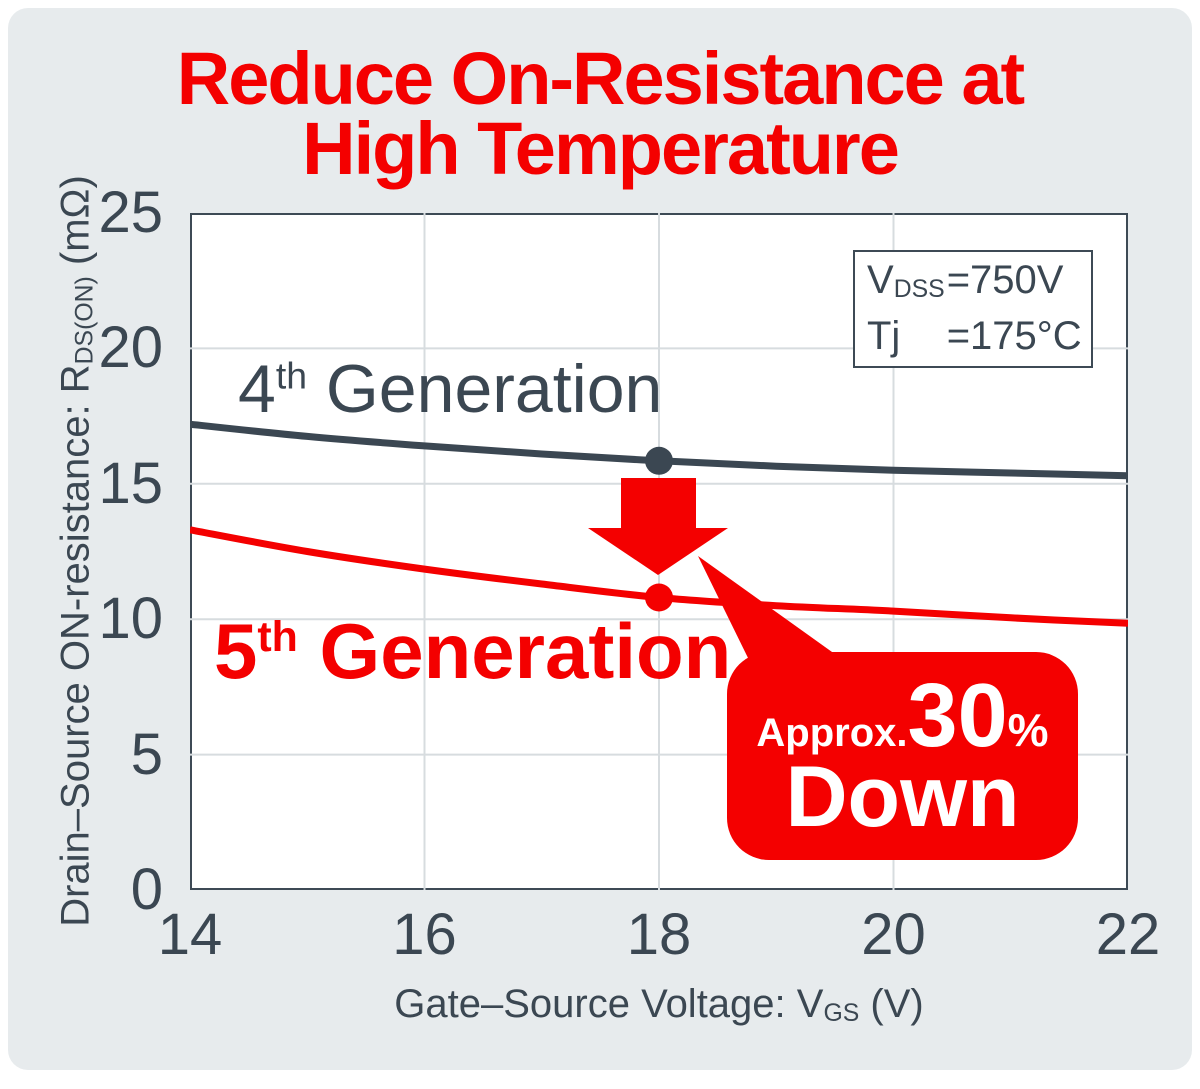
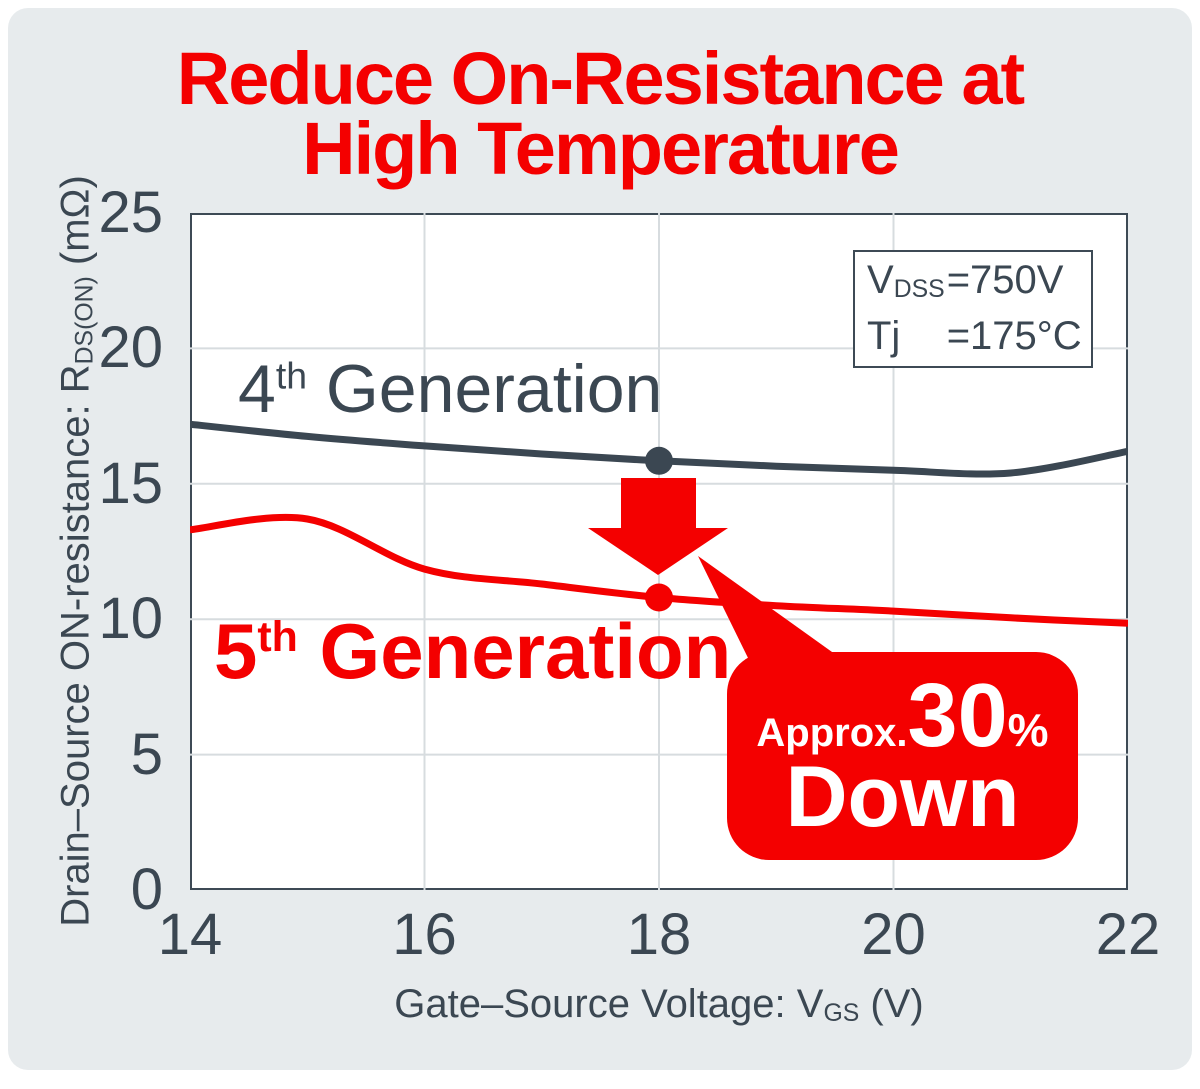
5th Generation/15: 12.5 -> 13.7
4th Generation/22: 15.3 -> 16.2
